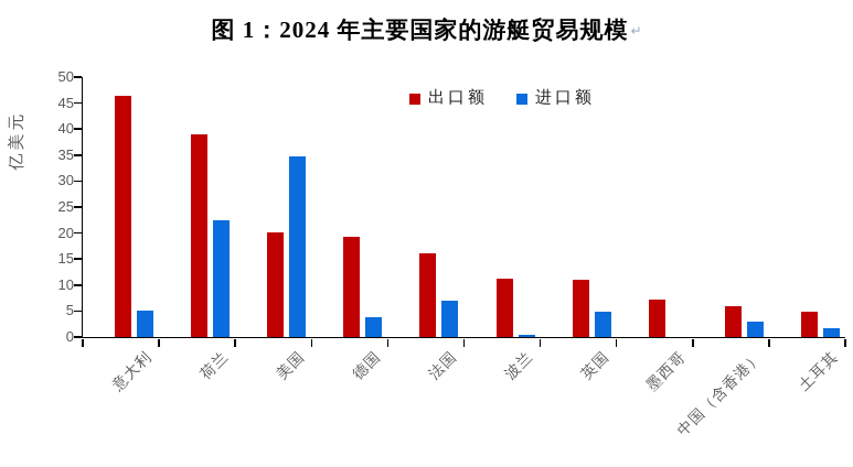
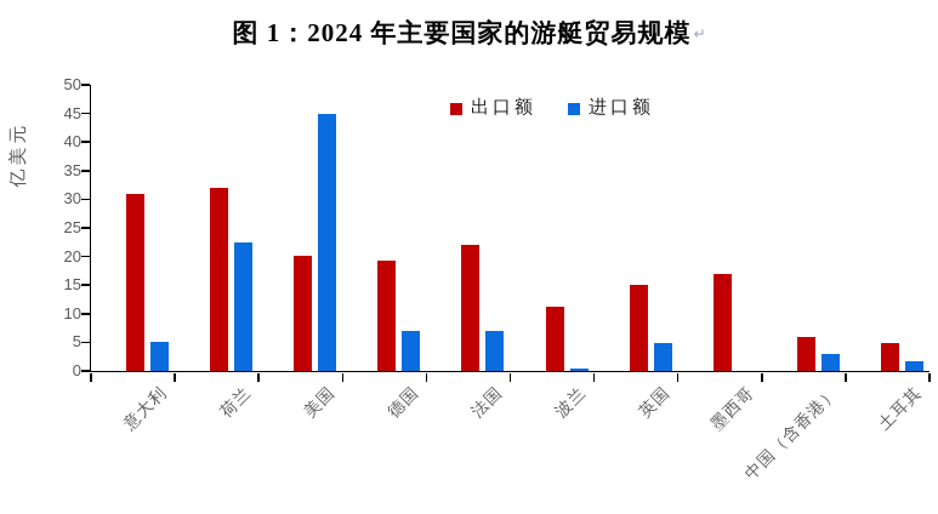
出口额/意大利: 46 -> 31
出口额/荷兰: 39 -> 32
进口额/美国: 35 -> 45
进口额/德国: 4 -> 7
出口额/法国: 16 -> 22
出口额/英国: 11 -> 15
出口额/墨西哥: 7 -> 17
